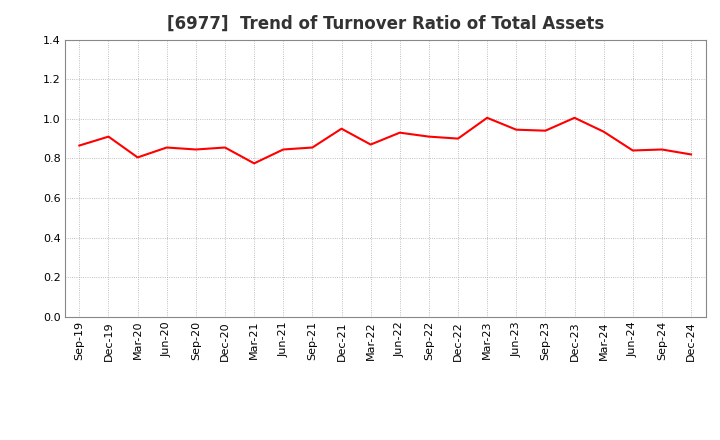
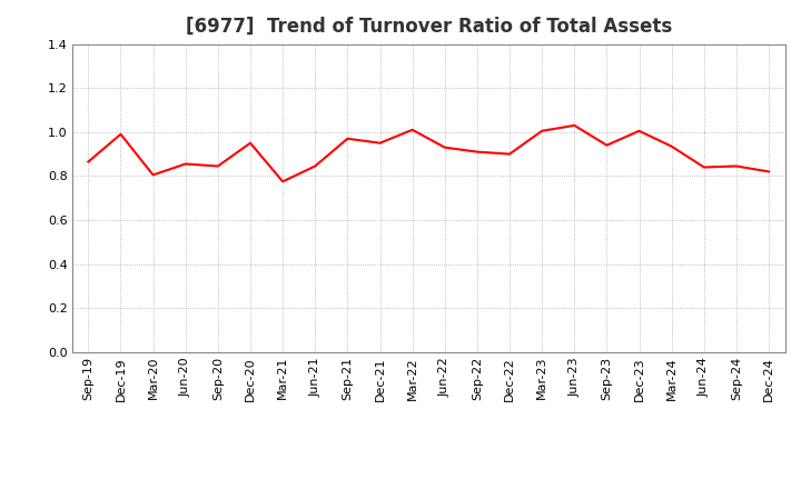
Dec-19: 0.91 -> 0.99
Dec-20: 0.85 -> 0.95
Sep-21: 0.85 -> 0.97
Mar-22: 0.87 -> 1.01
Jun-23: 0.94 -> 1.03
